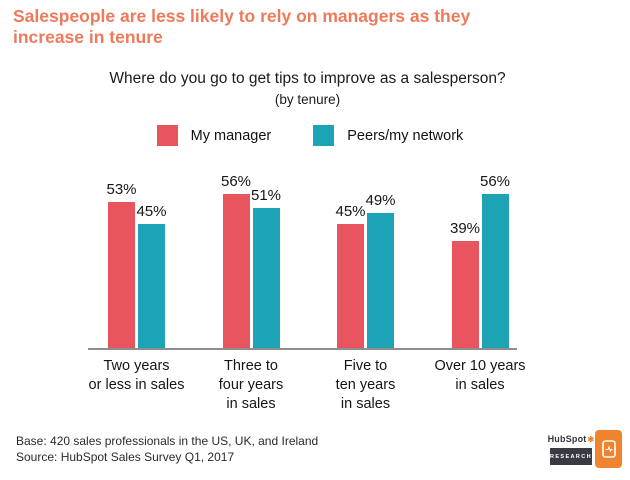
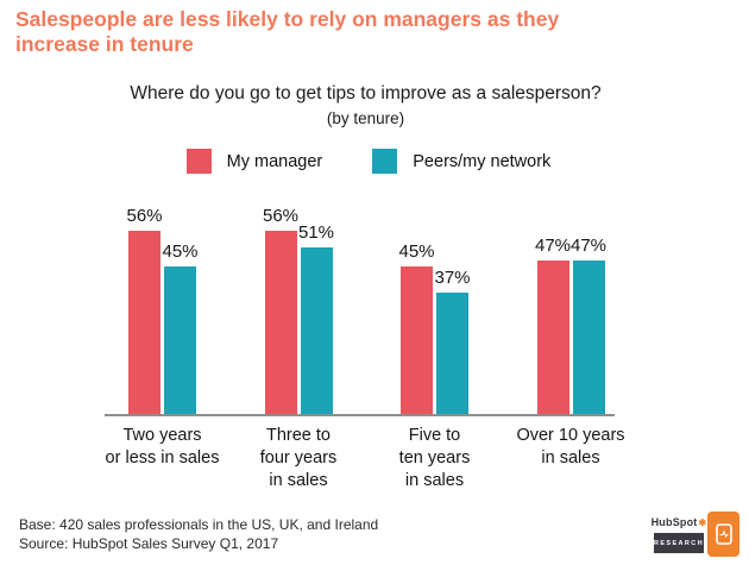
My manager/Two years or less in sales: 53% -> 56%
Peers/my network/Five to ten years in sales: 49% -> 37%
My manager/Over 10 years in sales: 39% -> 47%
Peers/my network/Over 10 years in sales: 56% -> 47%
